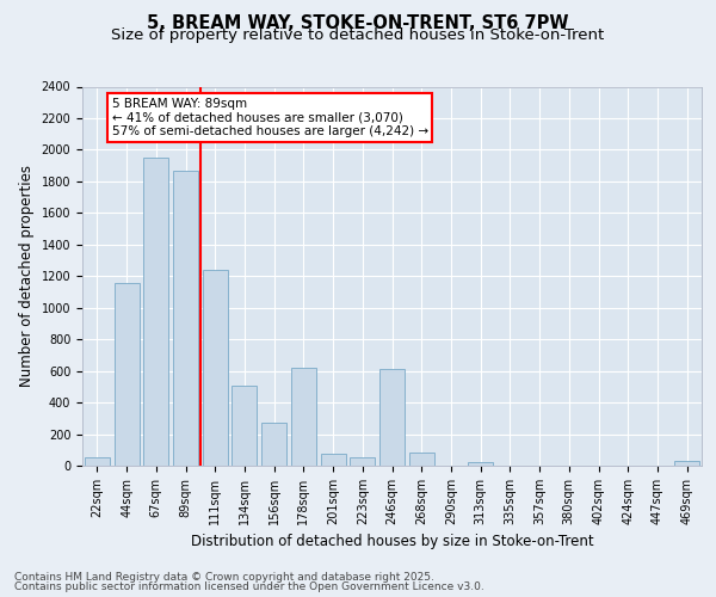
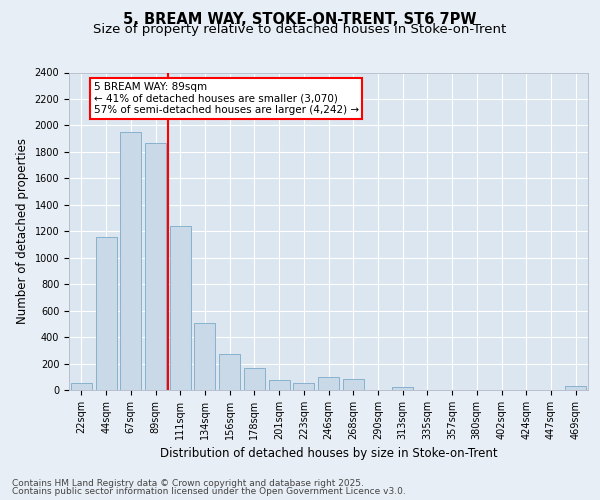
178sqm: 620 -> 160
246sqm: 610 -> 100
